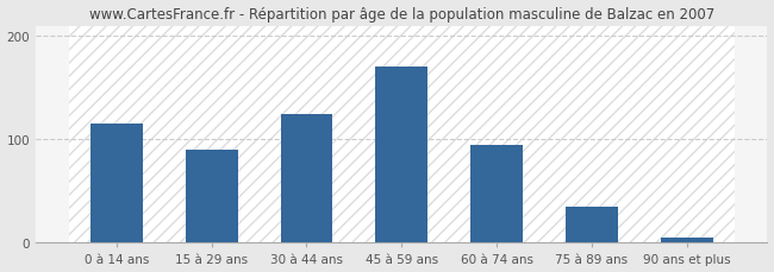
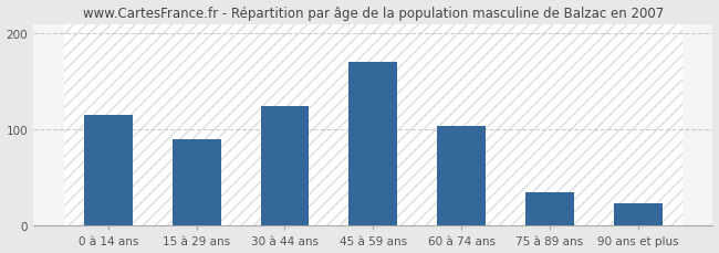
60 à 74 ans: 95 -> 104
90 ans et plus: 5 -> 24
